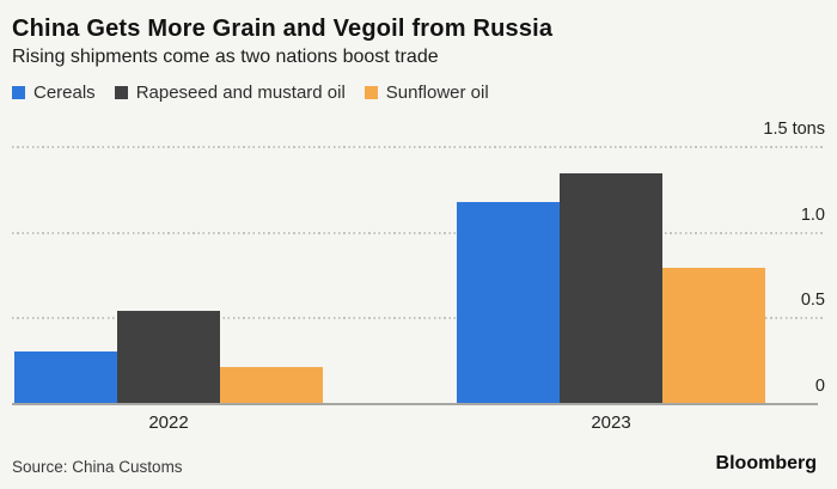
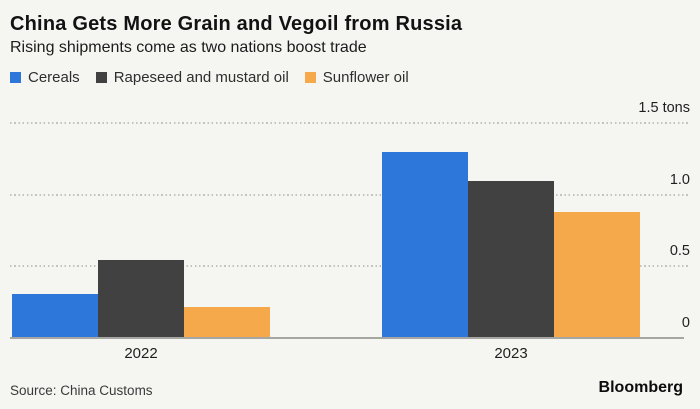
Cereals/2023: 1.17 -> 1.29
Rapeseed and mustard oil/2023: 1.34 -> 1.09
Sunflower oil/2023: 0.79 -> 0.87
